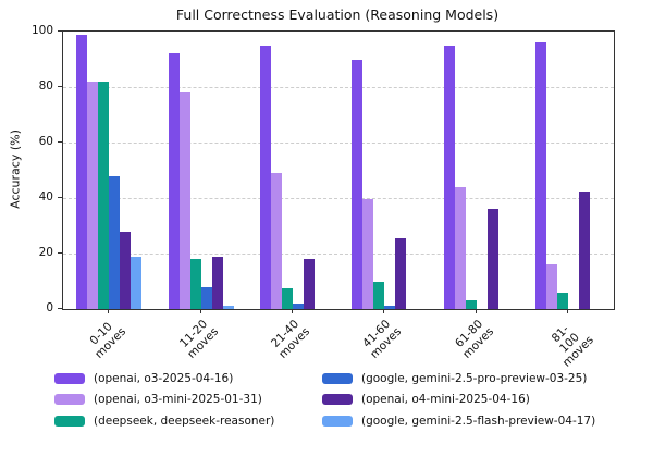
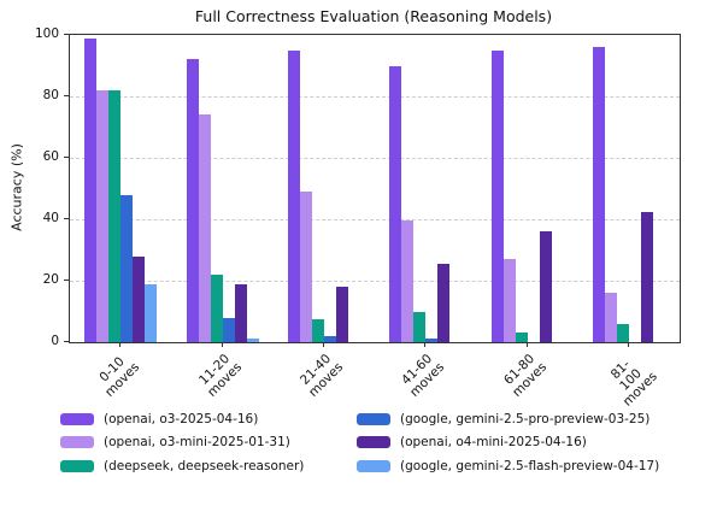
(openai, o3-mini-2025-01-31)/11-20 moves: 78 -> 74
(deepseek, deepseek-reasoner)/11-20 moves: 18 -> 22
(openai, o3-mini-2025-01-31)/61-80 moves: 44 -> 27
